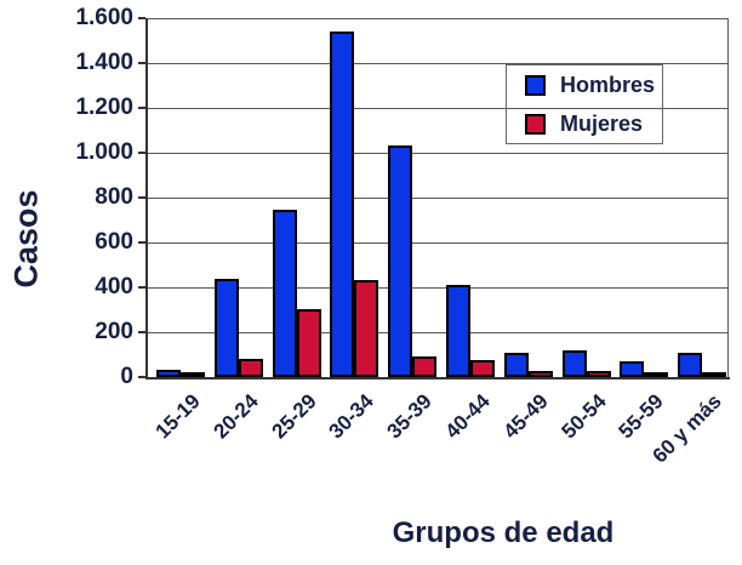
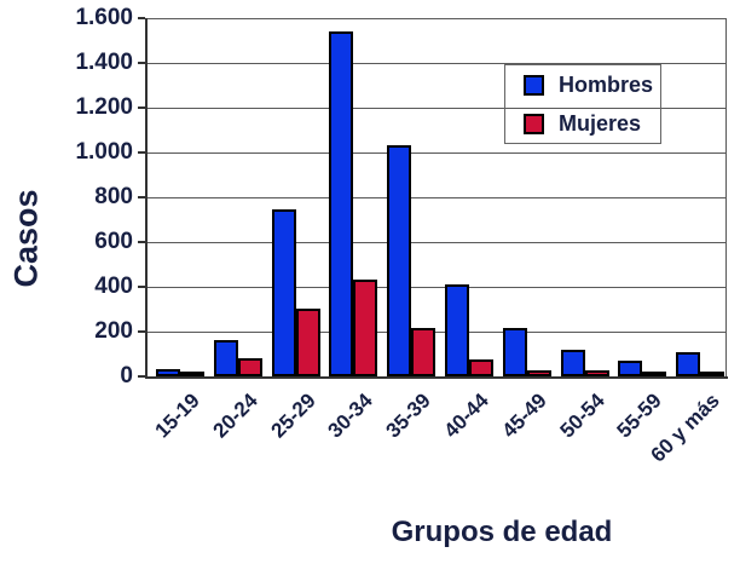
Hombres/20-24: 440 -> 160
Mujeres/35-39: 90 -> 220
Hombres/45-49: 110 -> 220
